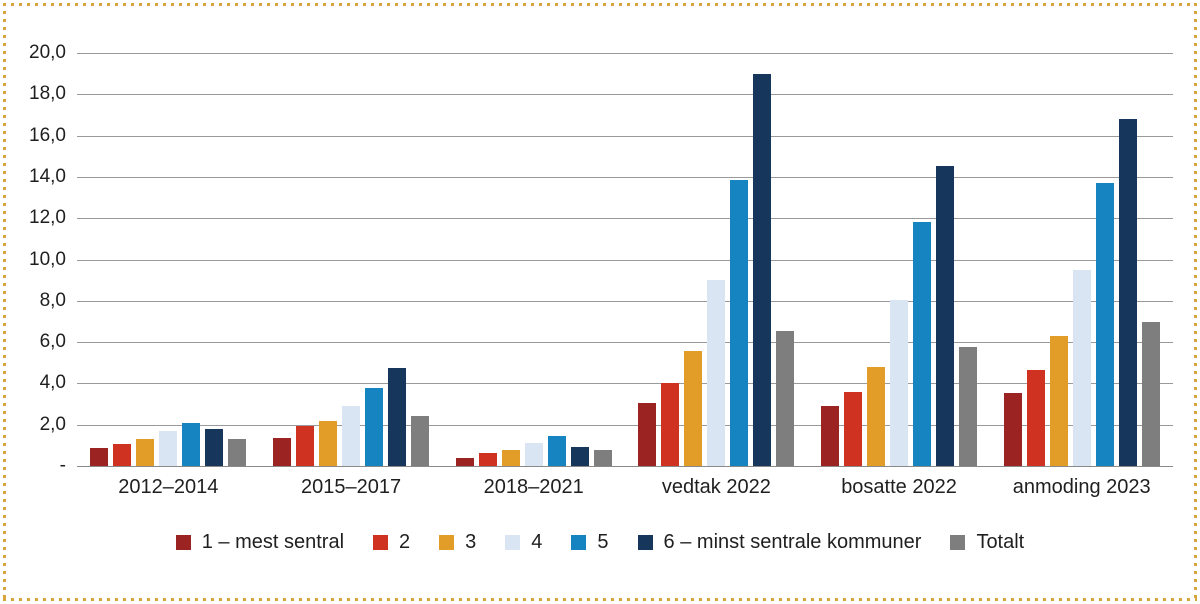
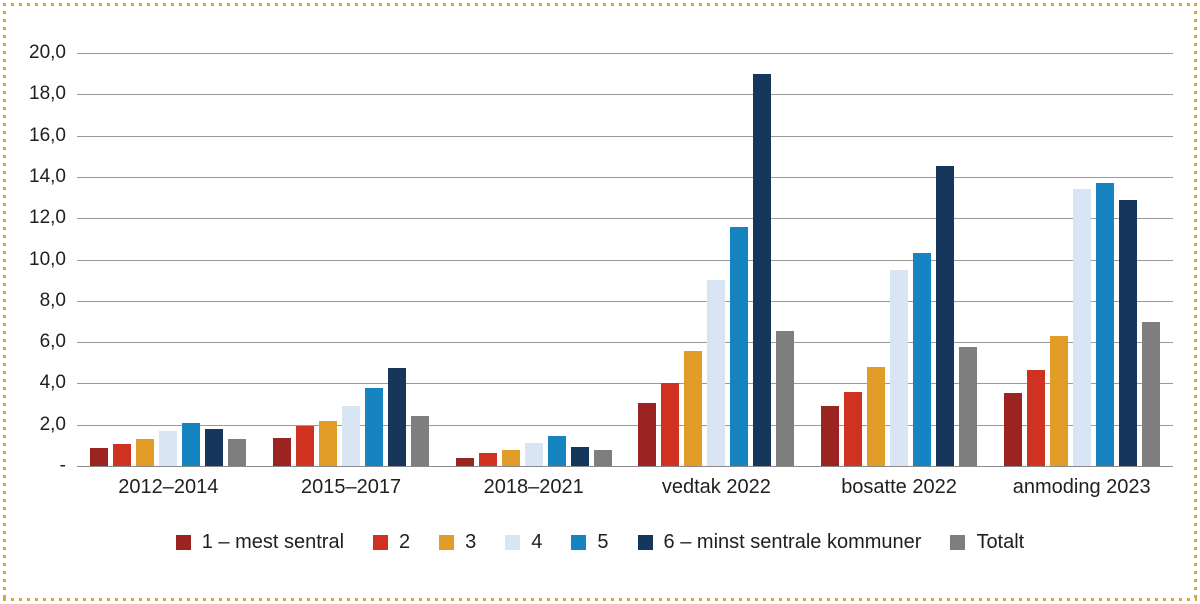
5/vedtak 2022: 13,8 -> 11,6
4/bosatte 2022: 8,1 -> 9,5
5/bosatte 2022: 11,8 -> 10,3
4/anmoding 2023: 9,5 -> 13,4
6 – minst sentrale kommuner/anmoding 2023: 16,8 -> 12,9
